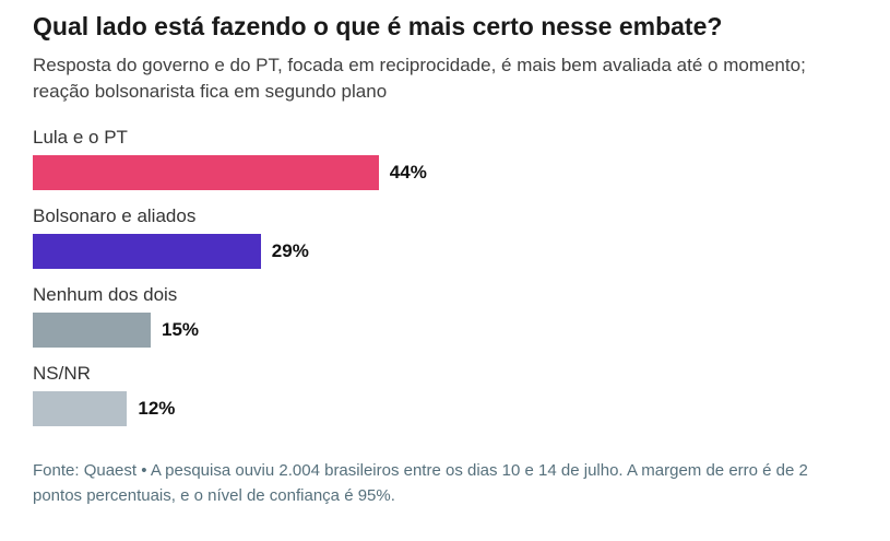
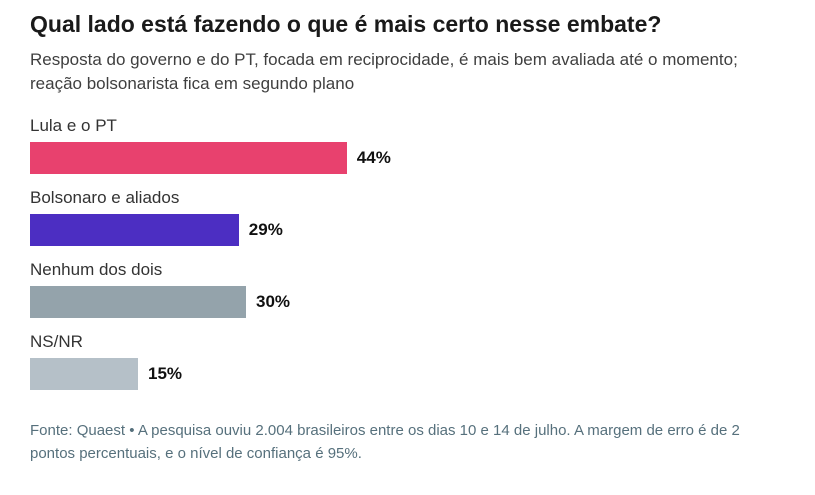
Nenhum dos dois: 15% -> 30%
NS/NR: 12% -> 15%
